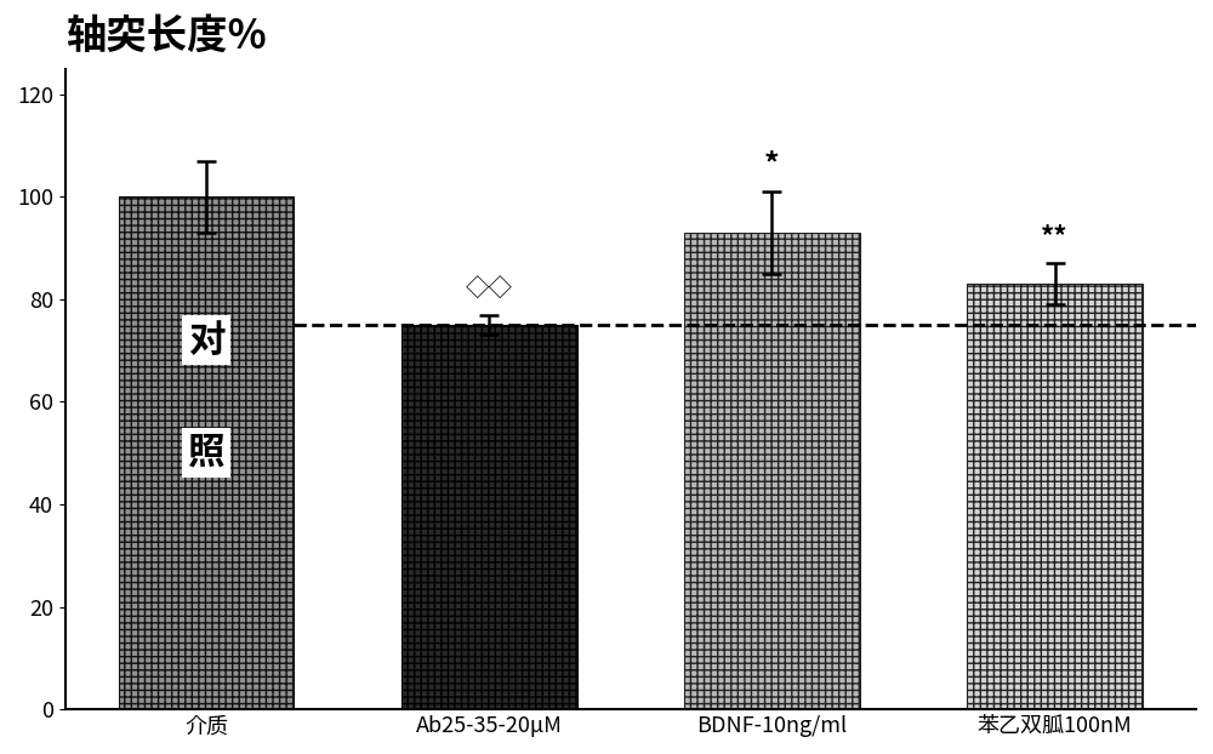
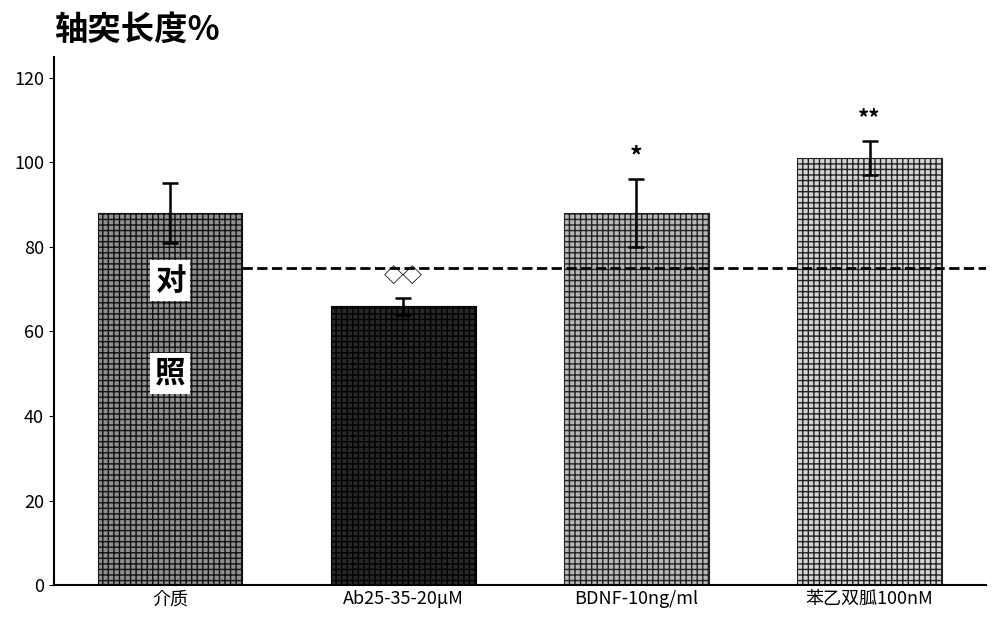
介质: 100 -> 88
Ab25-35-20μM: 75 -> 66
BDNF-10ng/ml: 93 -> 88
苯乙双胍100nM: 83 -> 101
